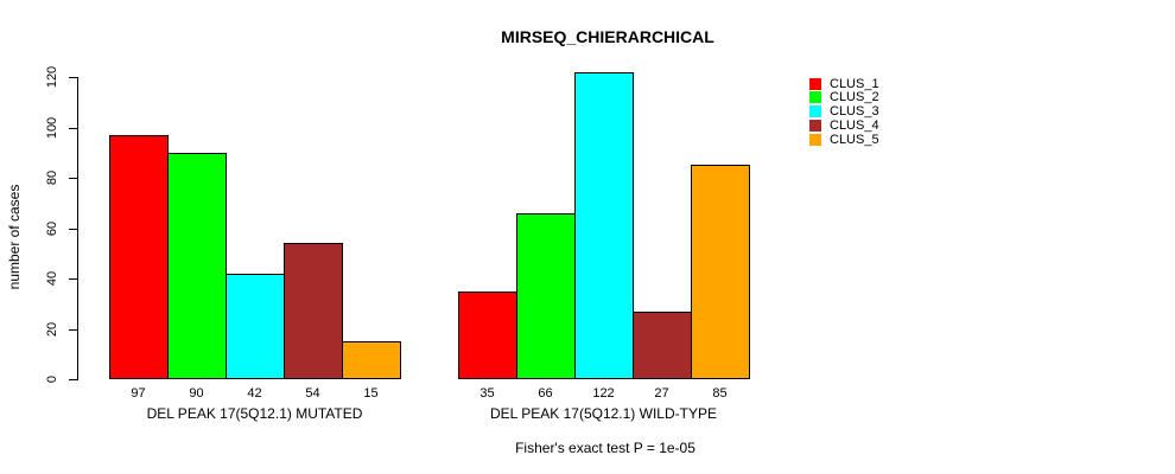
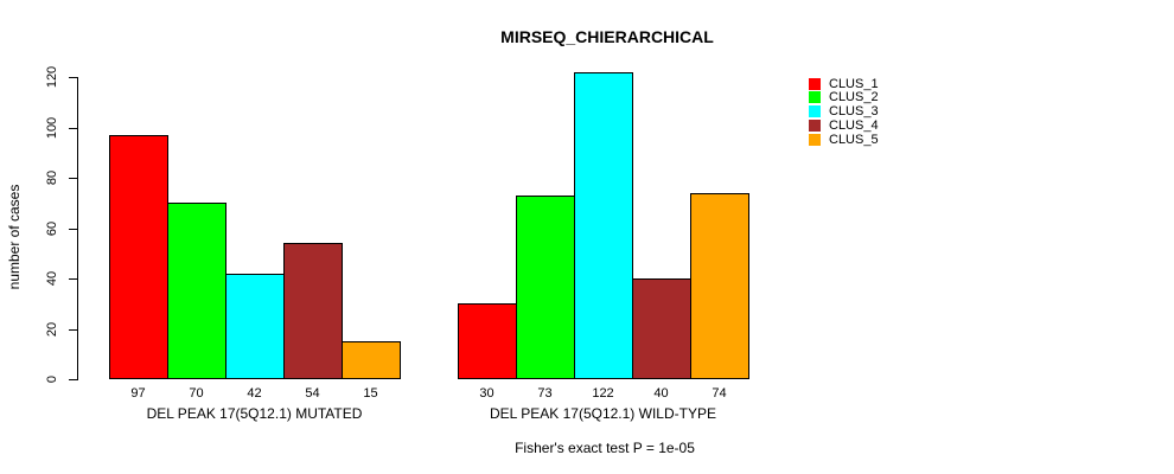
CLUS_2/DEL PEAK 17(5Q12.1) MUTATED: 90 -> 70
CLUS_1/DEL PEAK 17(5Q12.1) WILD-TYPE: 35 -> 30
CLUS_2/DEL PEAK 17(5Q12.1) WILD-TYPE: 66 -> 73
CLUS_4/DEL PEAK 17(5Q12.1) WILD-TYPE: 27 -> 40
CLUS_5/DEL PEAK 17(5Q12.1) WILD-TYPE: 85 -> 74
